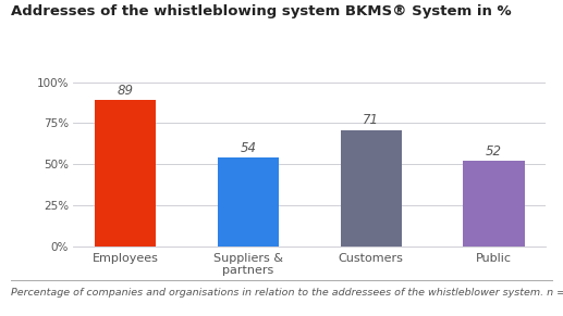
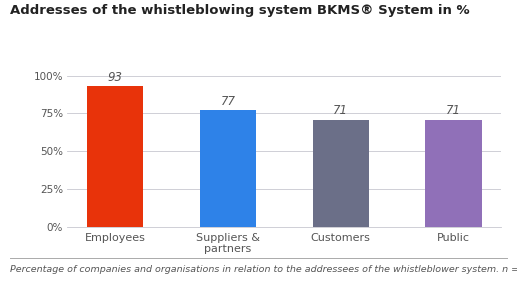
Employees: 89 -> 93
Suppliers & partners: 54 -> 77
Public: 52 -> 71
